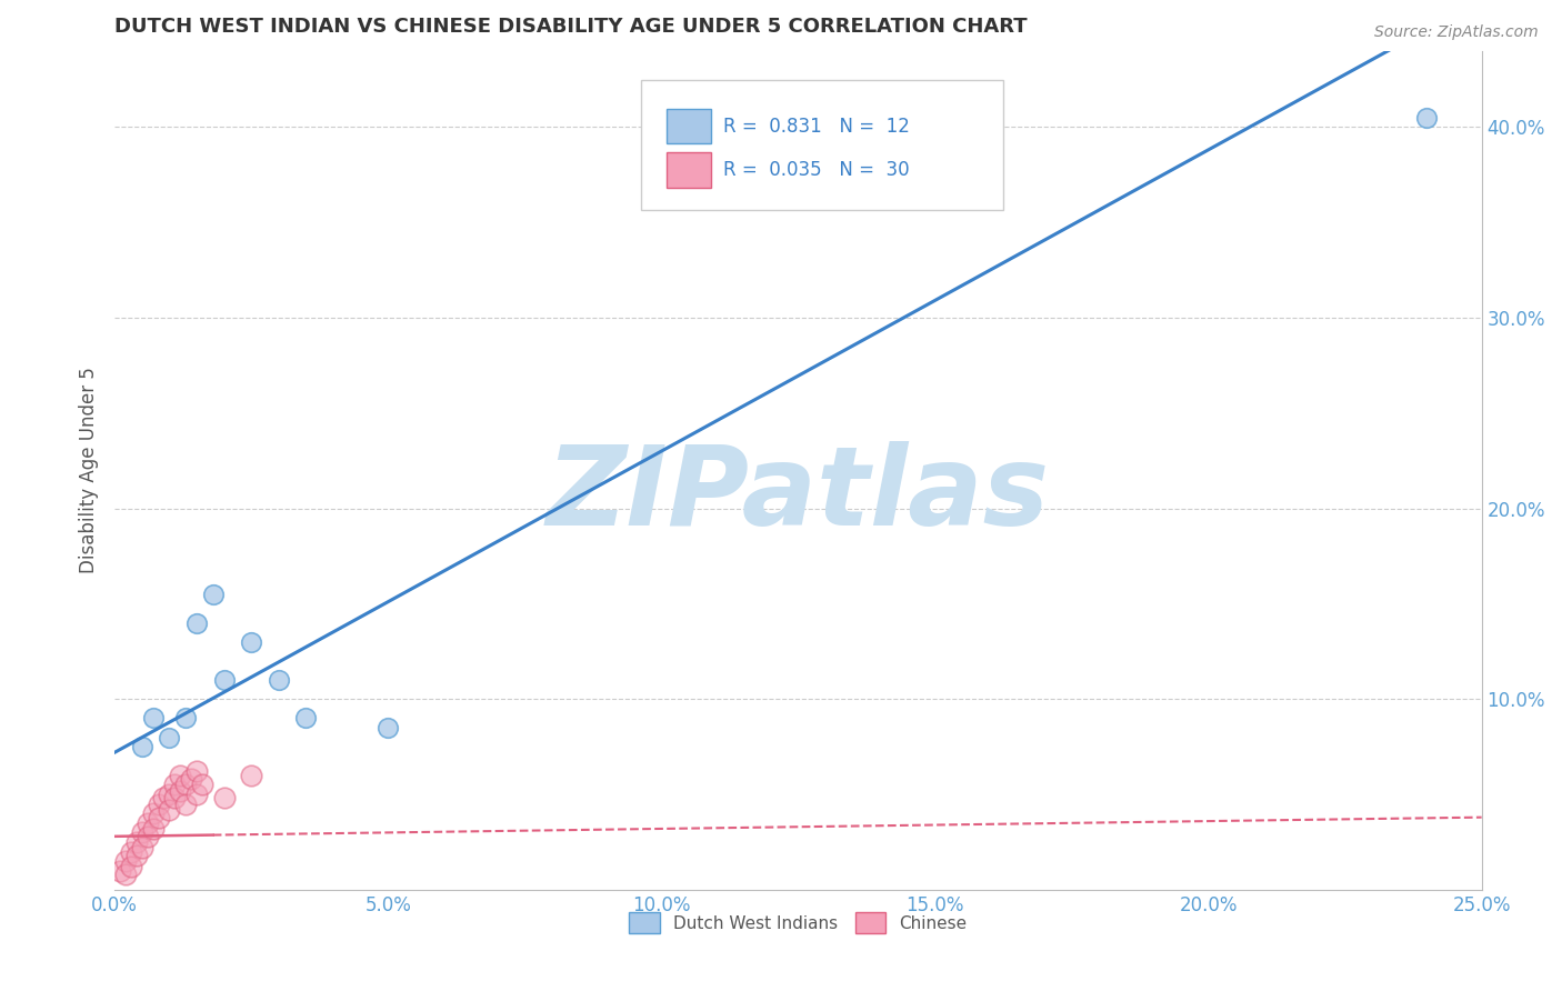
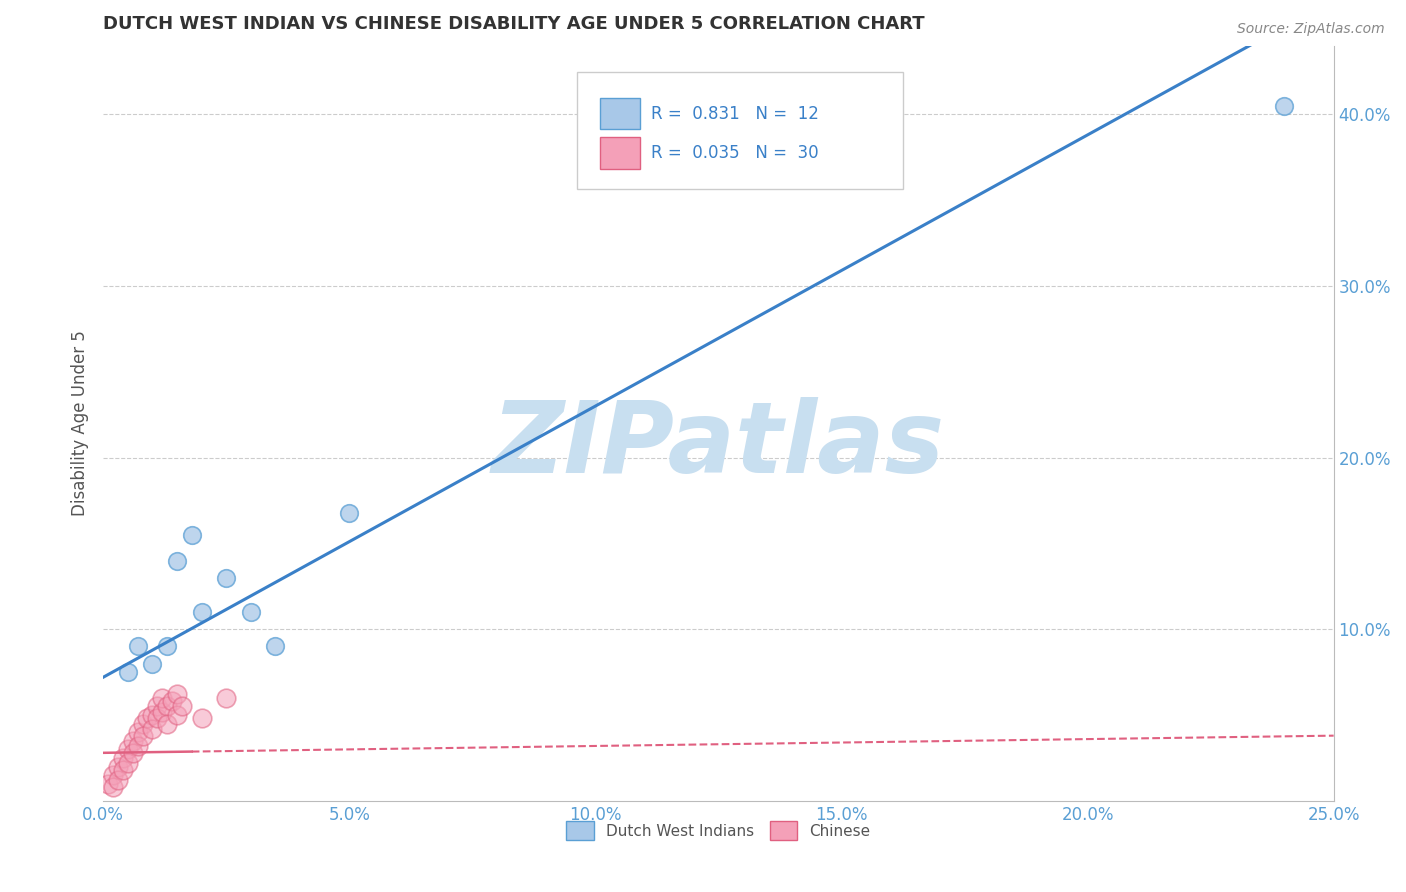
Dutch West Indians/5.0%: 8.5% -> 16.8%
